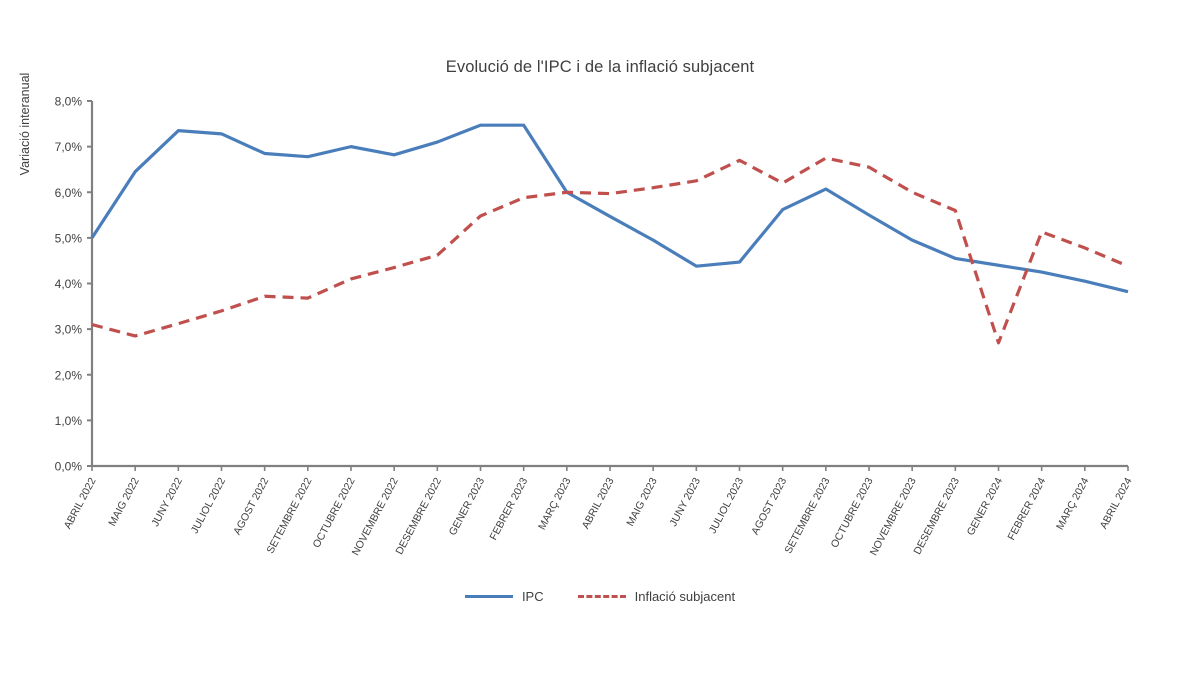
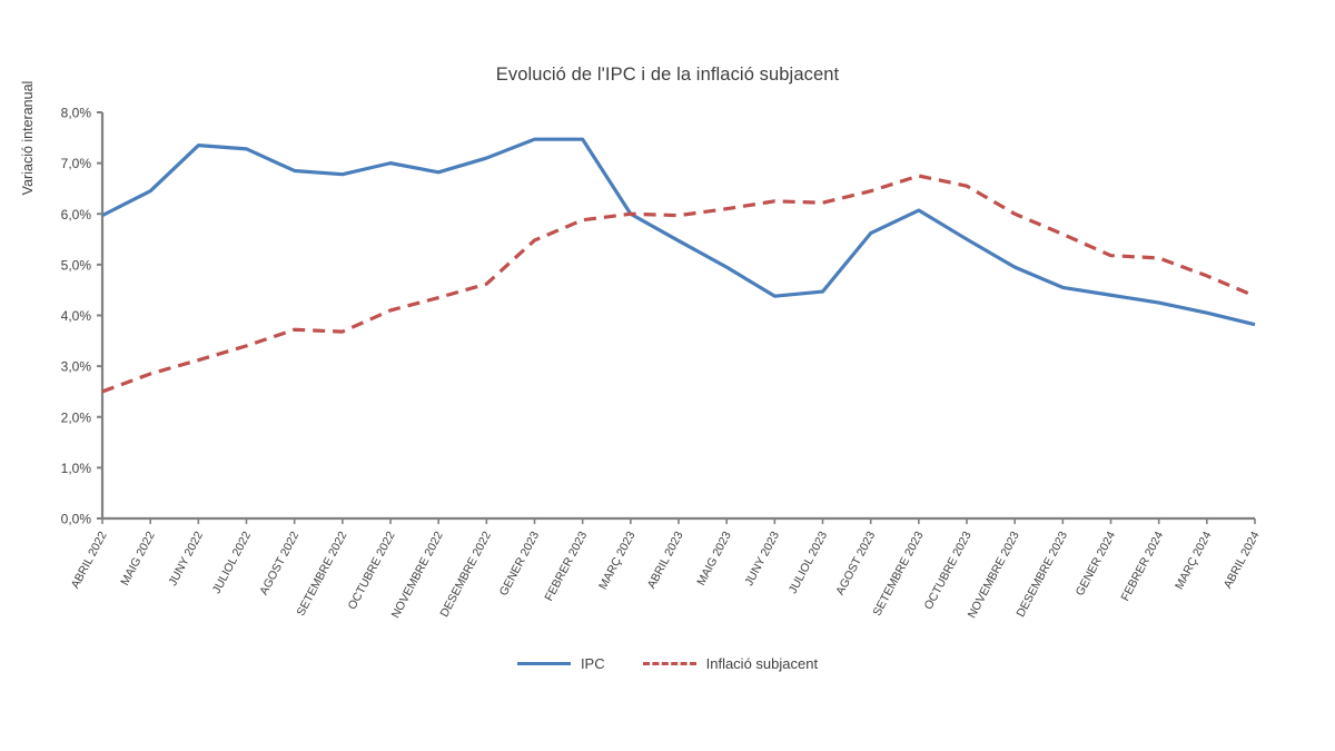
IPC/ABRIL 2022: 5,0% -> 6,0%
Inflació subjacent/ABRIL 2022: 3,1% -> 2,5%
Inflació subjacent/JULIOL 2023: 6,7% -> 6,2%
Inflació subjacent/AGOST 2023: 6,2% -> 6,5%
Inflació subjacent/GENER 2024: 2,7% -> 5,2%
